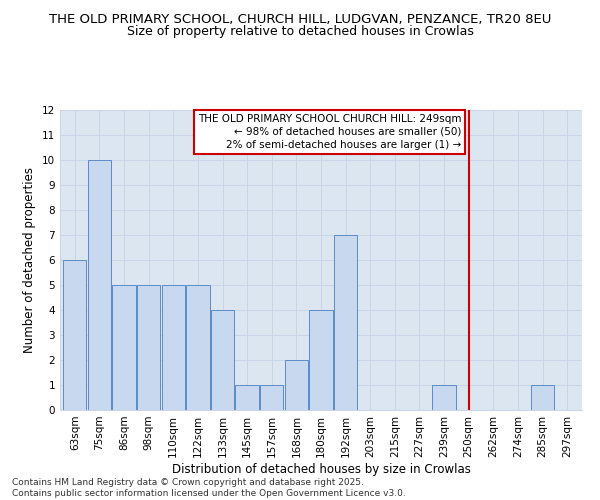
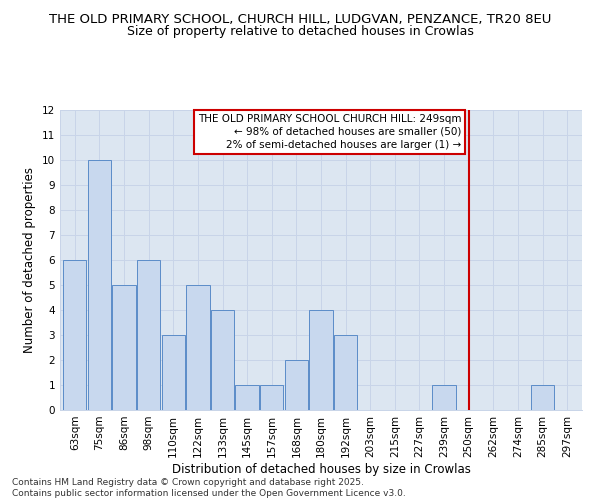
98sqm: 5 -> 6
110sqm: 5 -> 3
192sqm: 7 -> 3
